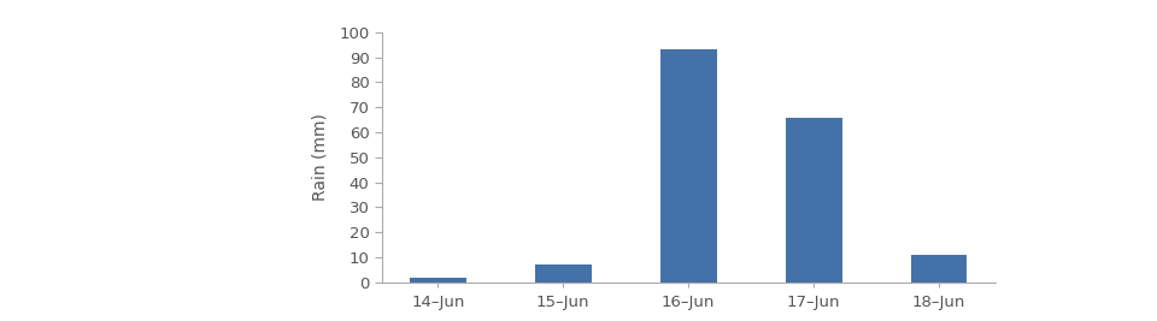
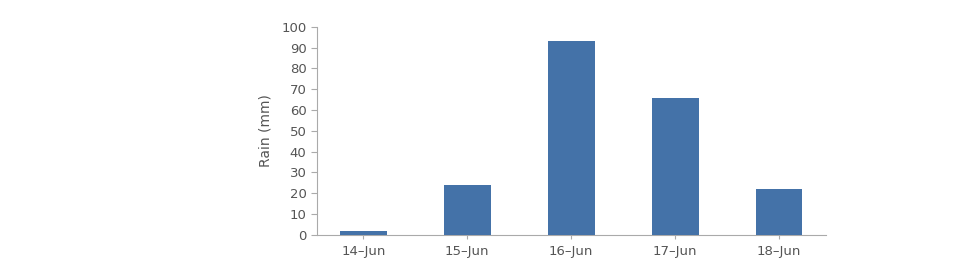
15–Jun: 7 -> 24
18–Jun: 11 -> 22
